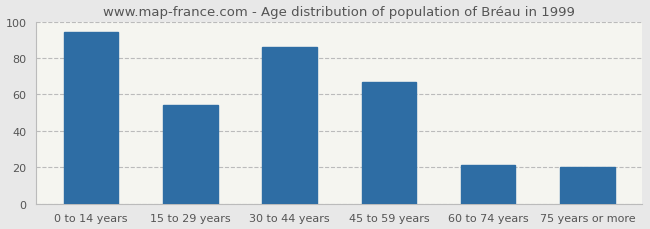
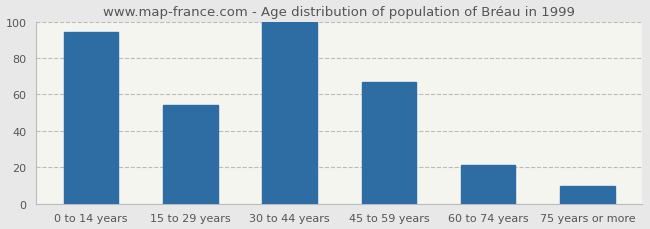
30 to 44 years: 86 -> 100
75 years or more: 20 -> 10
